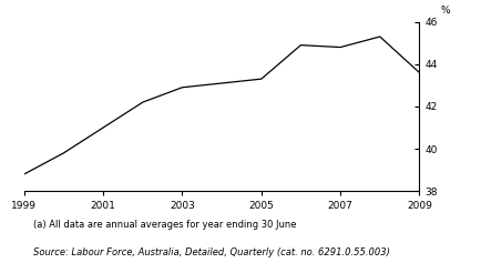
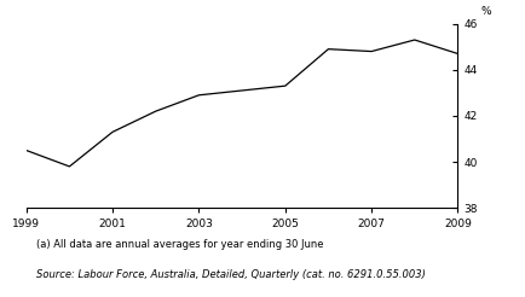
1999: 38.8 -> 40.5
2001: 41.0 -> 41.3
2009: 43.6 -> 44.7
